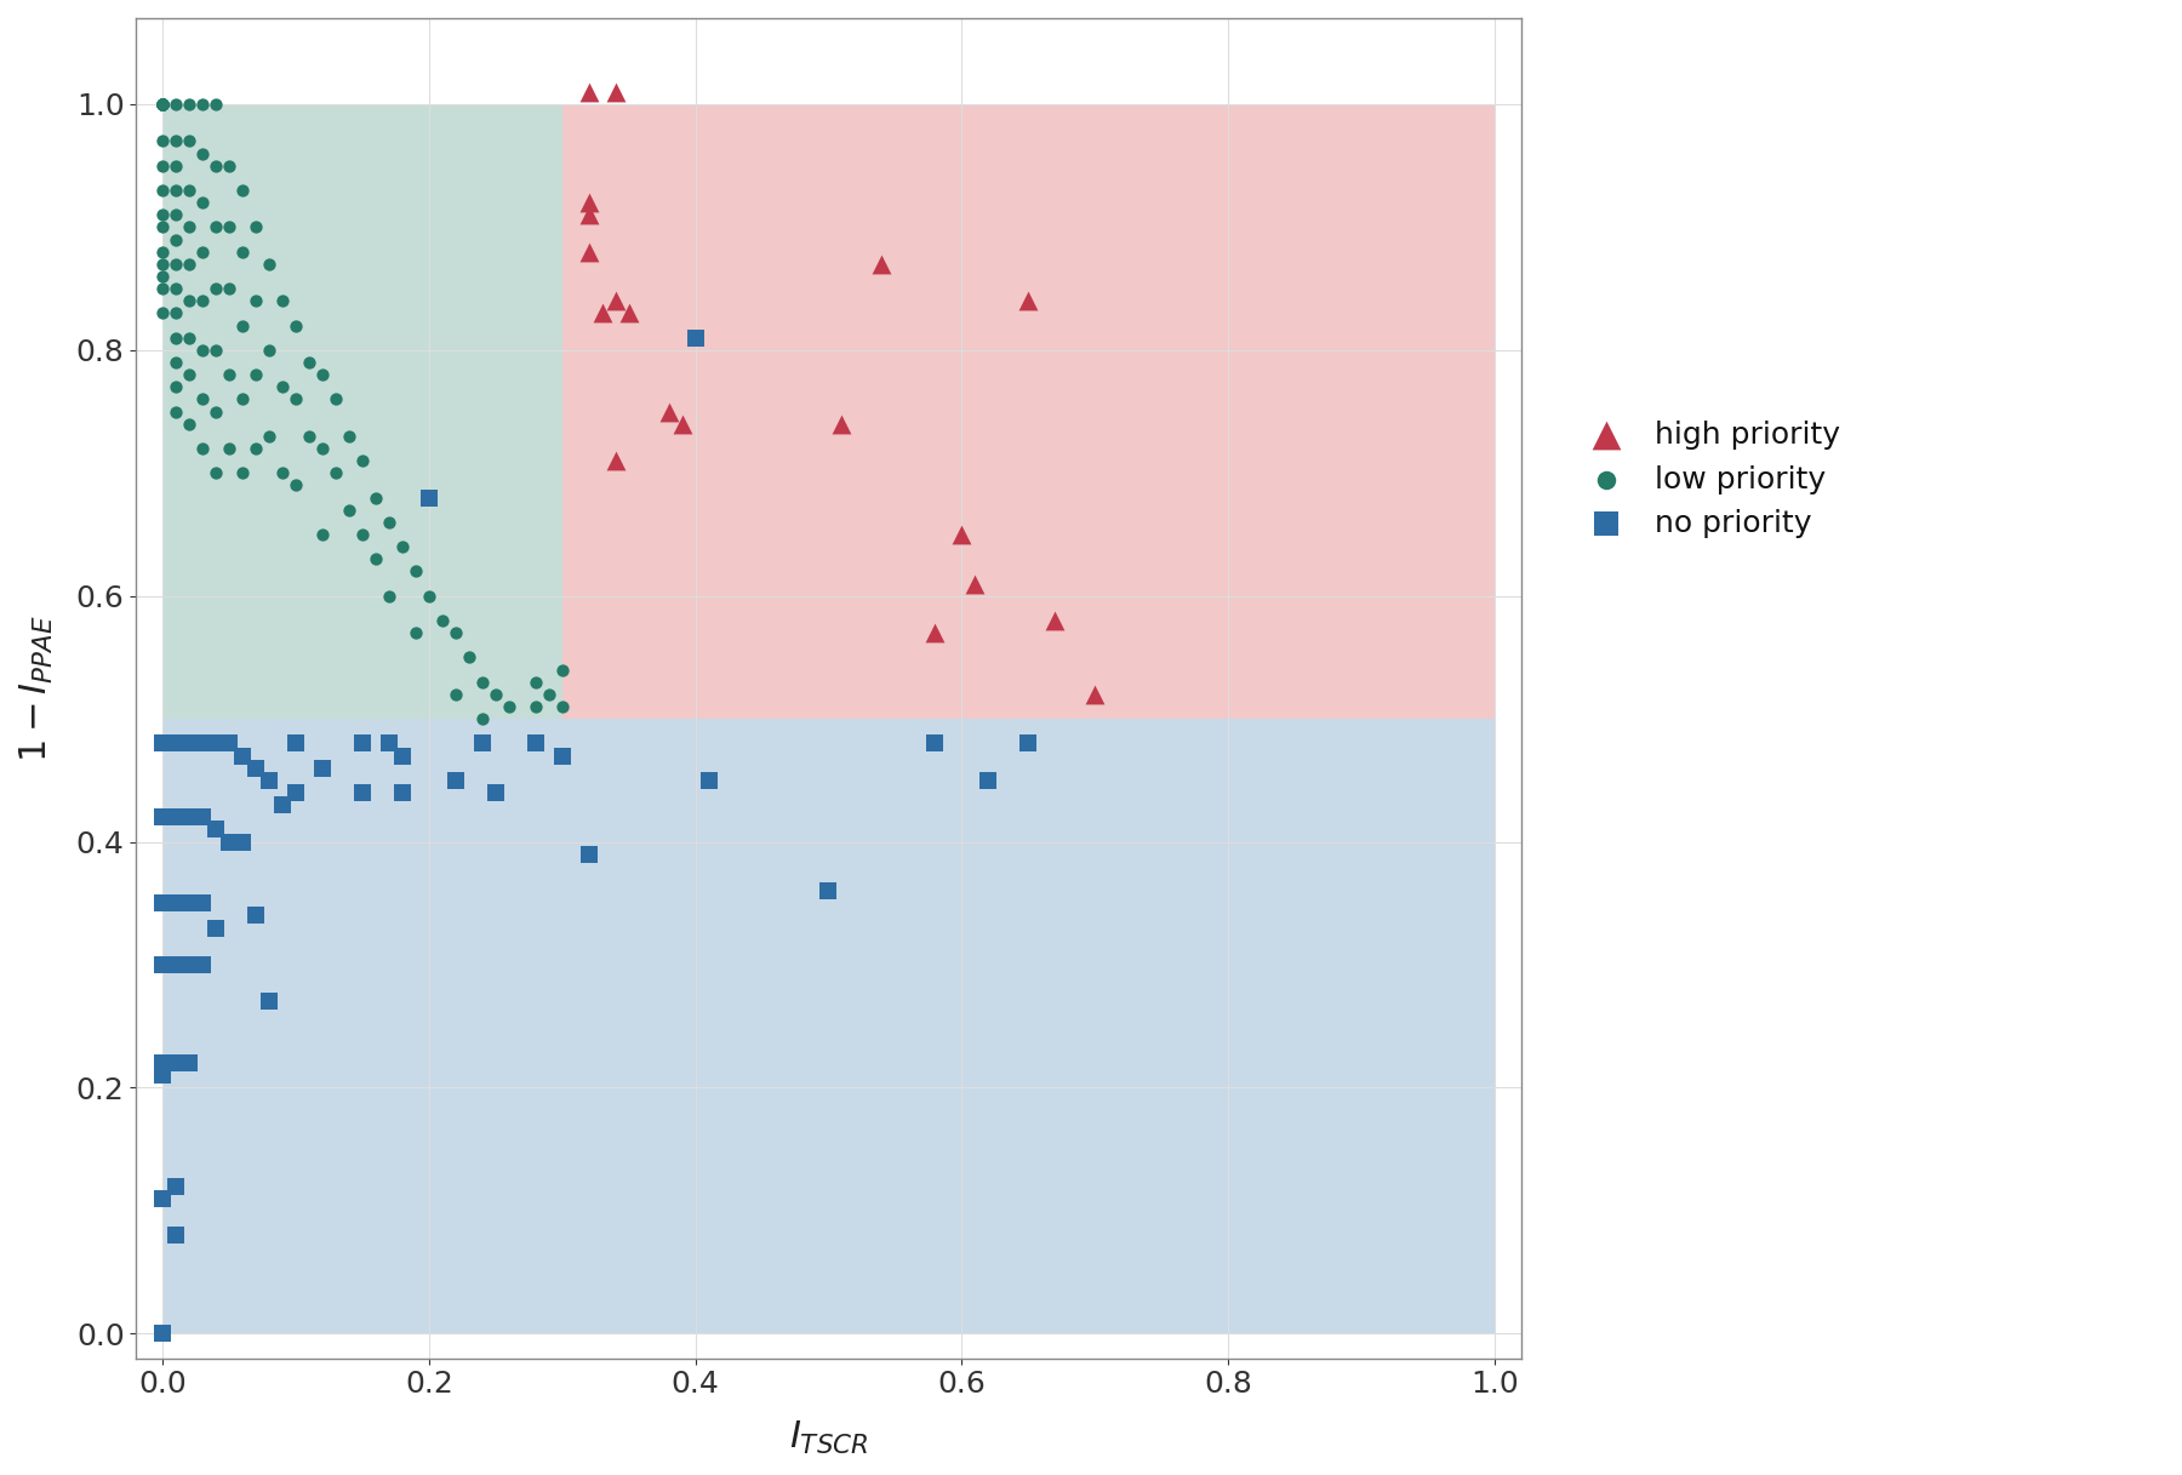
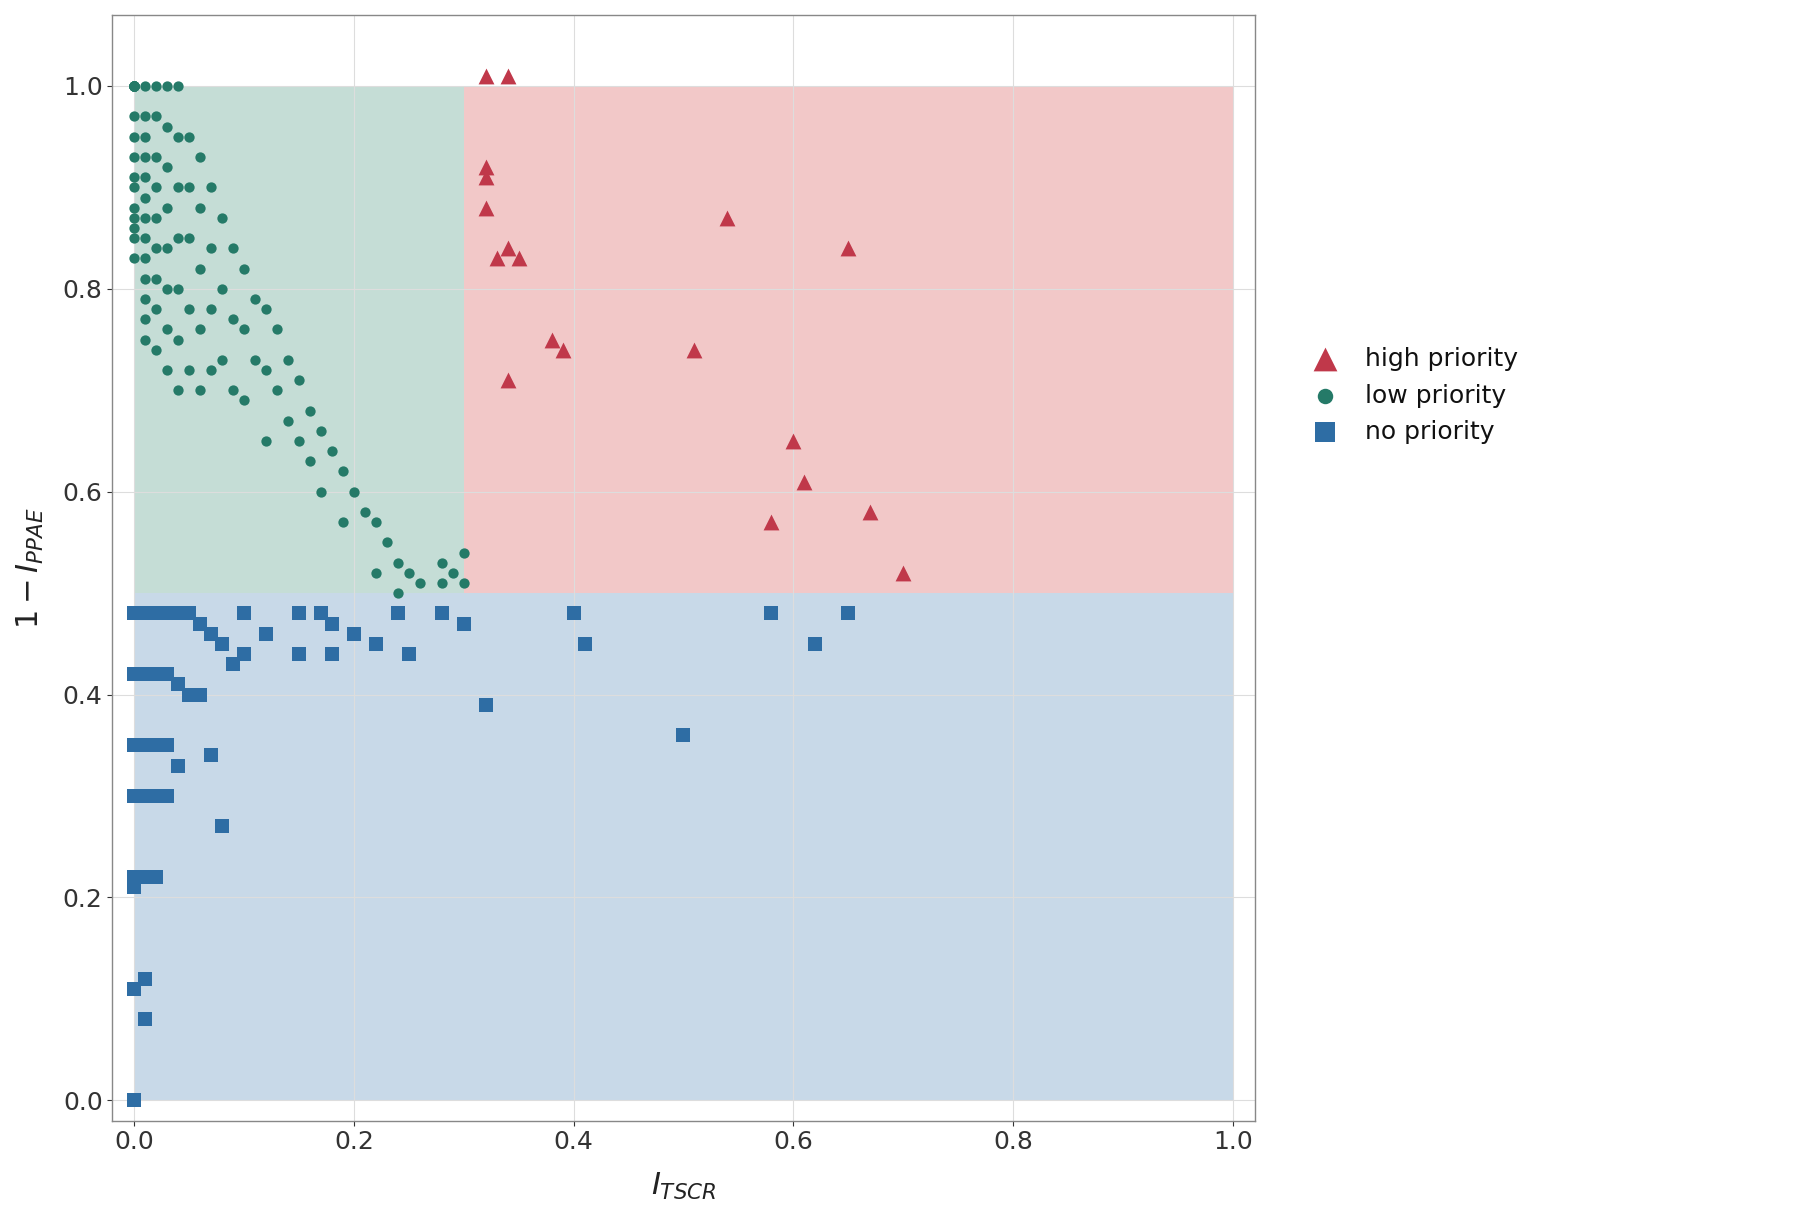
no priority/0.2: 0.68 -> 0.46
no priority/0.4: 0.81 -> 0.48
